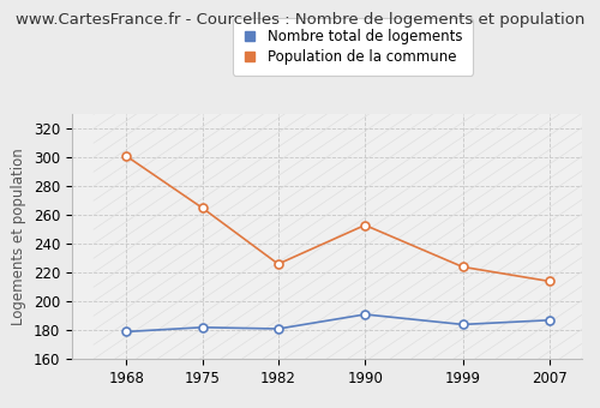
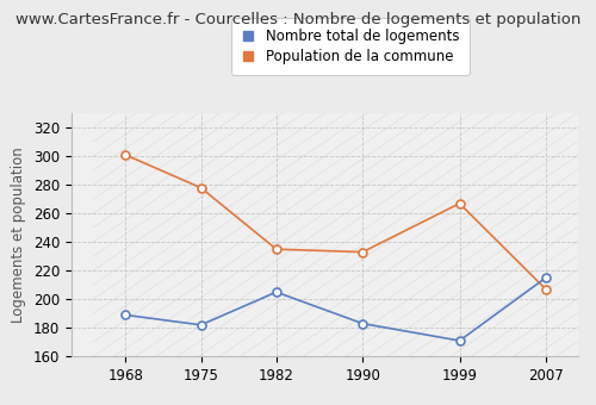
Nombre total de logements/1968: 179 -> 189
Population de la commune/1975: 265 -> 278
Nombre total de logements/1982: 181 -> 205
Population de la commune/1982: 226 -> 235
Nombre total de logements/1990: 191 -> 183
Population de la commune/1990: 253 -> 233
Nombre total de logements/1999: 184 -> 171
Population de la commune/1999: 224 -> 267
Nombre total de logements/2007: 187 -> 215
Population de la commune/2007: 214 -> 207
